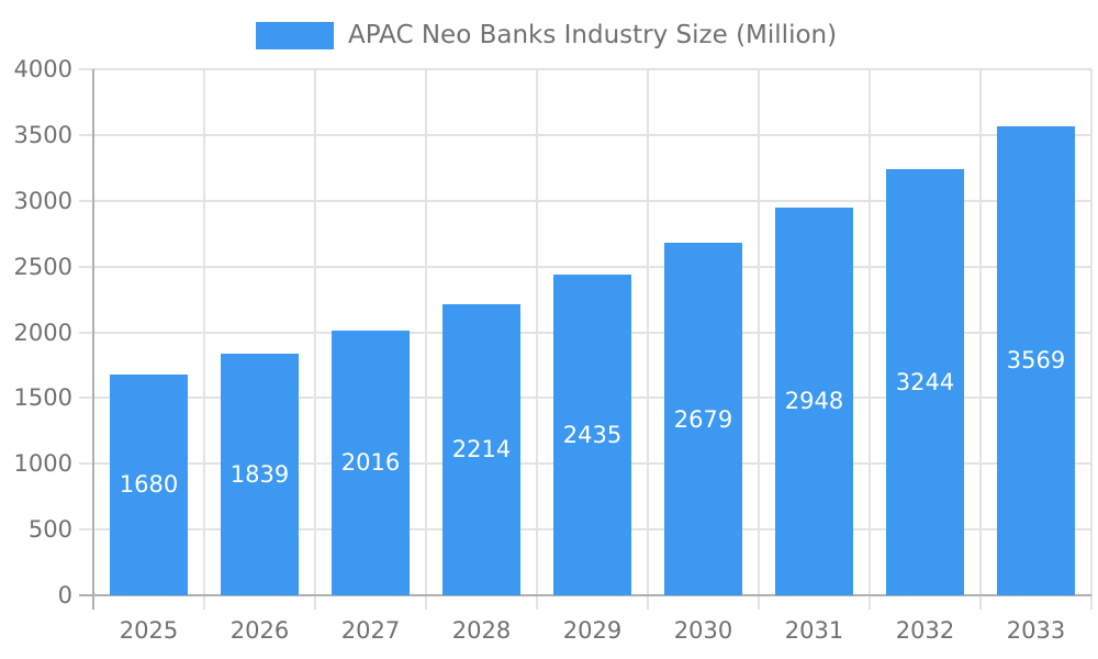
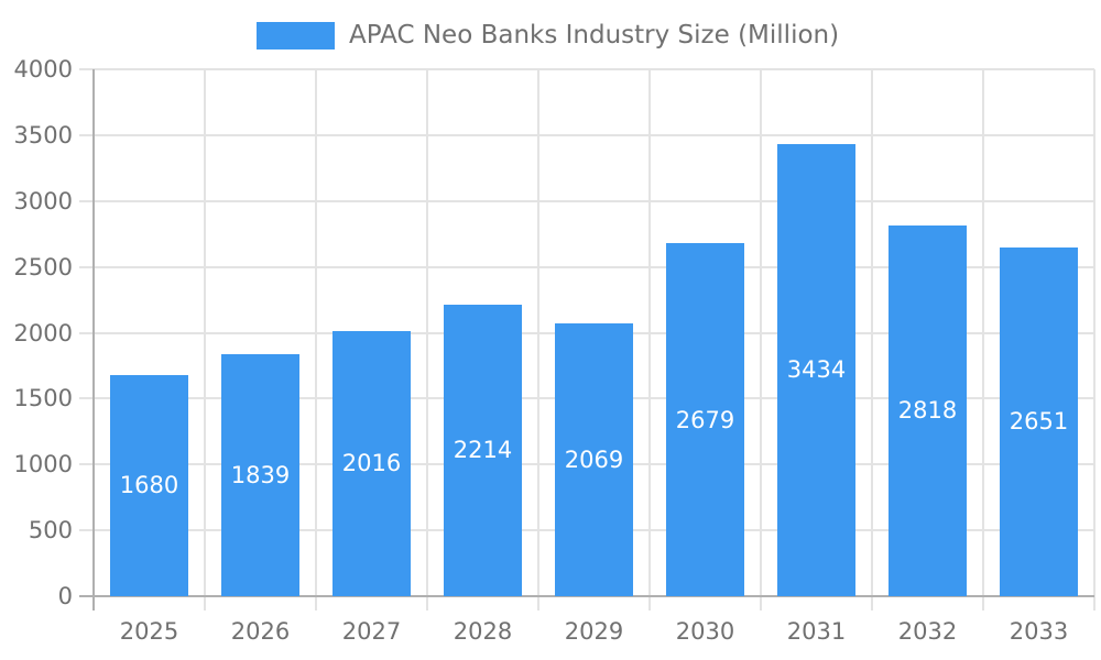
2029: 2435 -> 2069
2031: 2948 -> 3434
2032: 3244 -> 2818
2033: 3569 -> 2651
